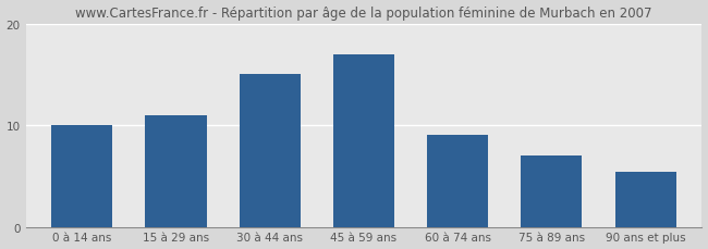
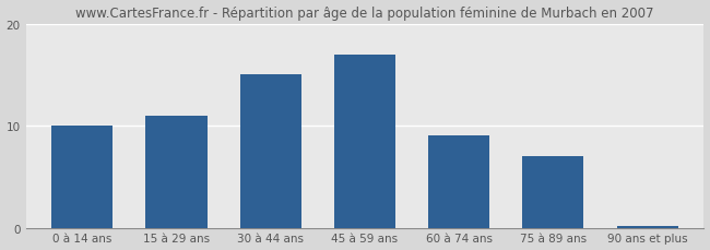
90 ans et plus: 5.4 -> 0.2
